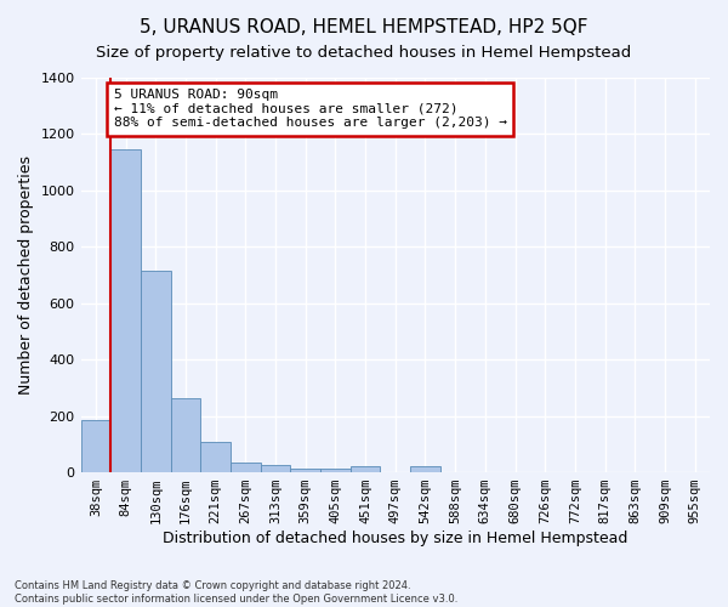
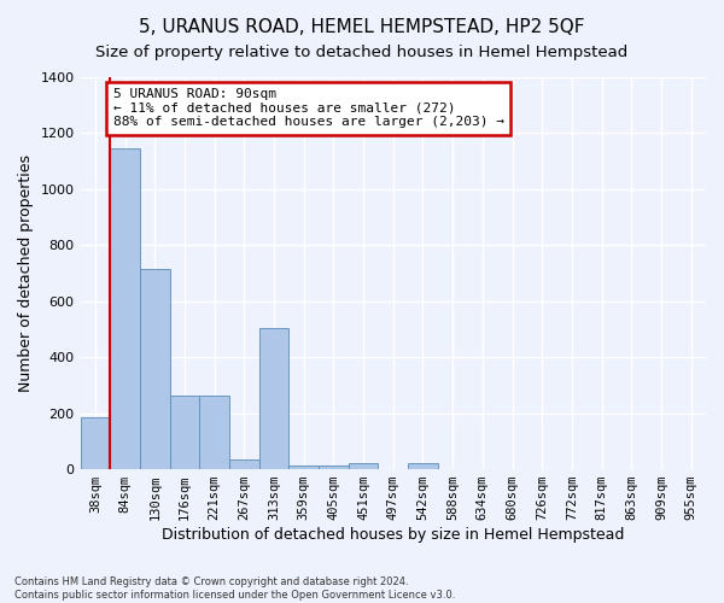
221sqm: 108 -> 265
313sqm: 28 -> 505
